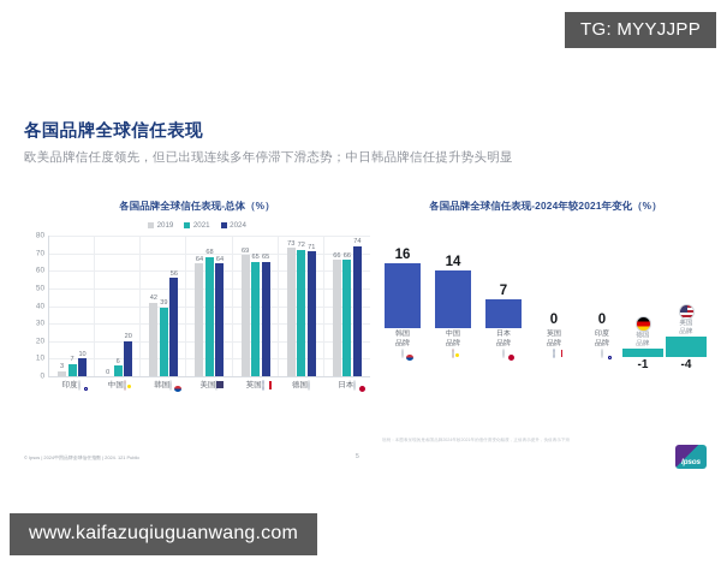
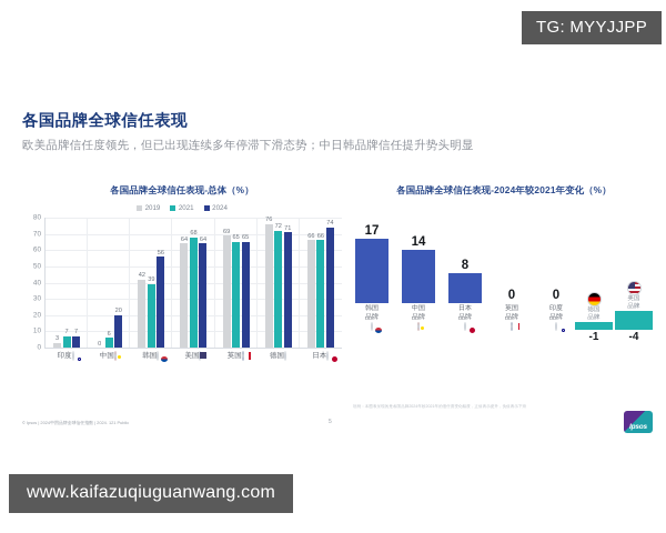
各国品牌全球信任表现-总体（%）/2024/印度: 10 -> 7
各国品牌全球信任表现-总体（%）/2019/德国: 73 -> 76
各国品牌全球信任表现-2024年较2021年变化（%）/韩国 品牌: 16 -> 17
各国品牌全球信任表现-2024年较2021年变化（%）/日本 品牌: 7 -> 8
